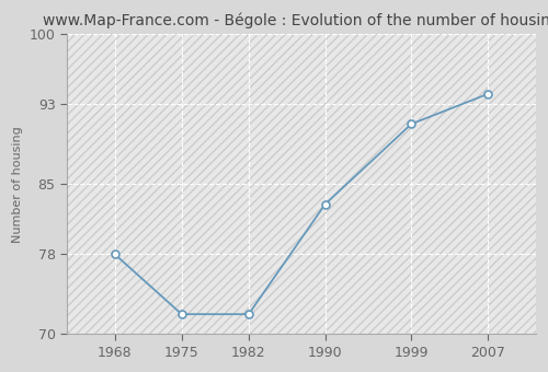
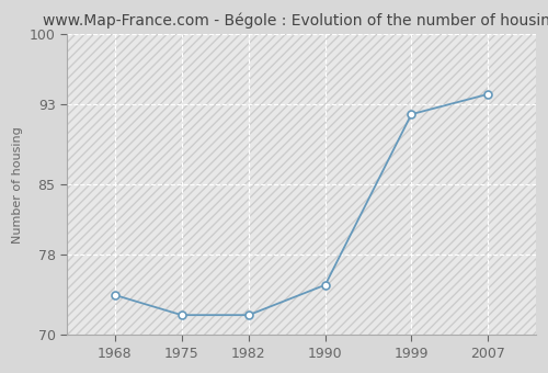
1968: 78 -> 74
1990: 83 -> 75
1999: 91 -> 92
